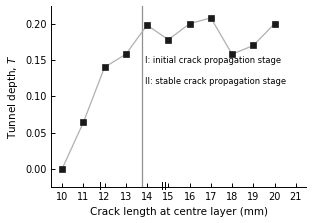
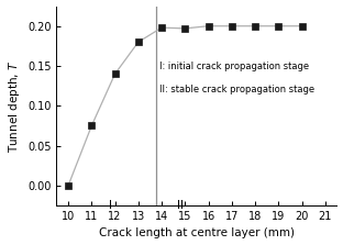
11: 0.064 -> 0.075
13: 0.158 -> 0.180
15: 0.178 -> 0.197
17: 0.208 -> 0.200
18: 0.158 -> 0.200
19: 0.170 -> 0.200
